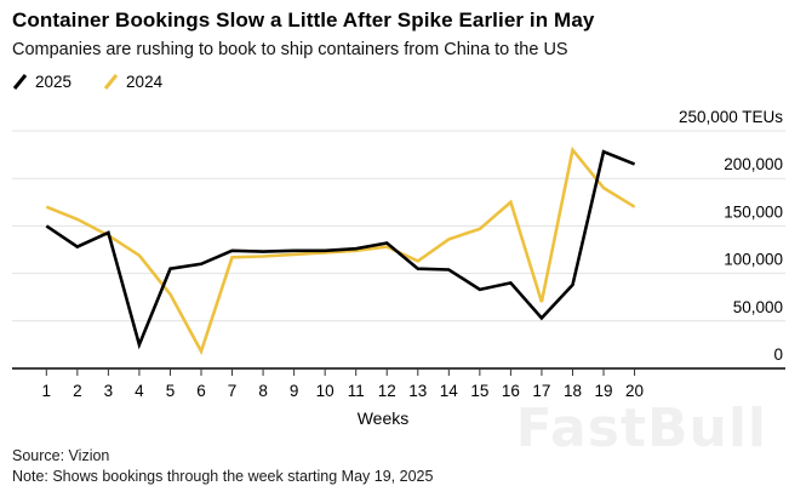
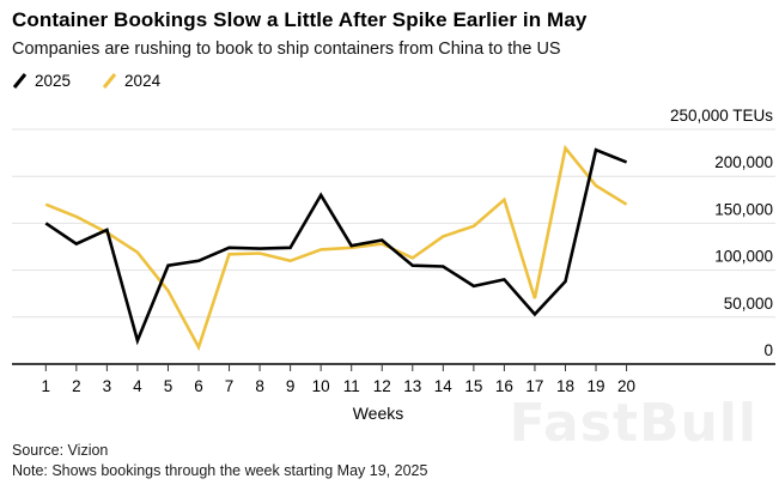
2024/9: 120000 -> 110000
2025/10: 120000 -> 180000
